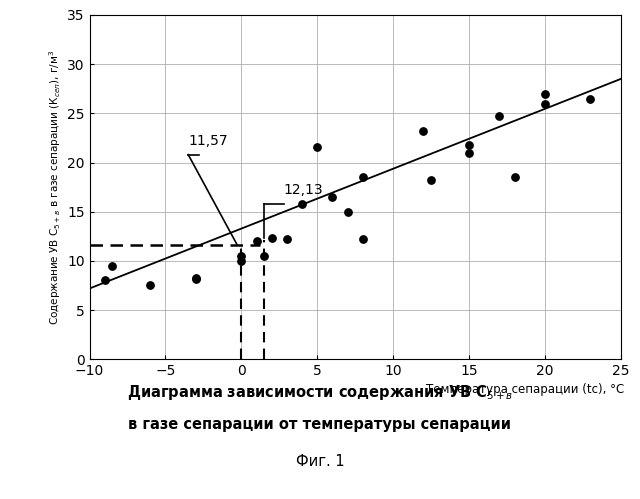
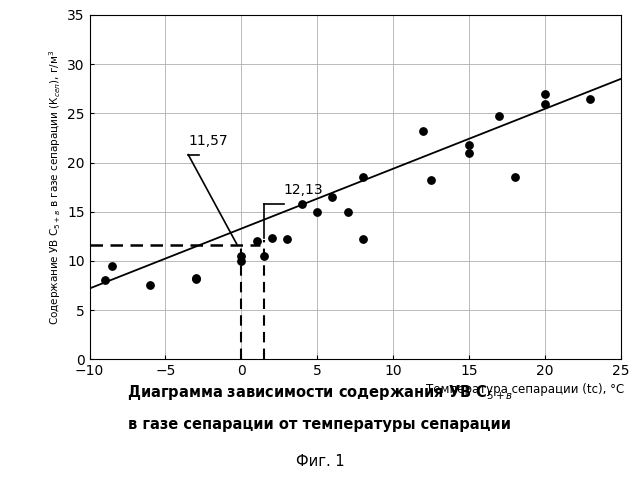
5: 21.6 -> 15.0
